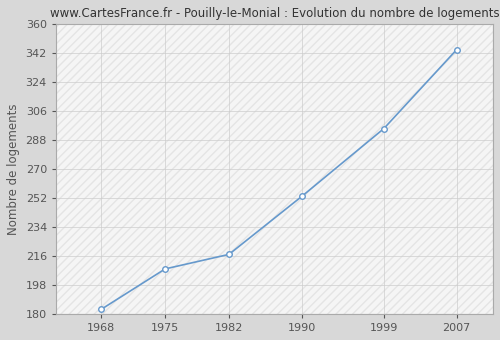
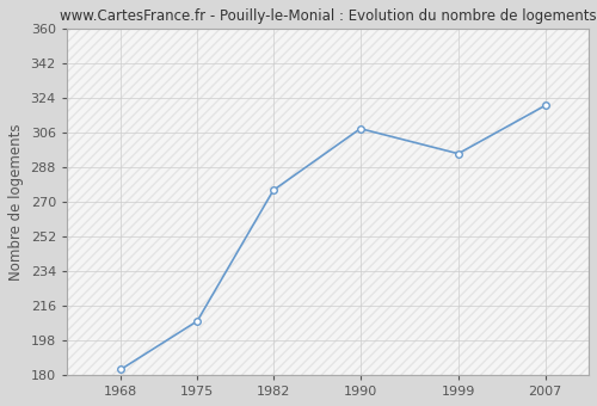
1982: 217 -> 276
1990: 253 -> 308
2007: 344 -> 320
